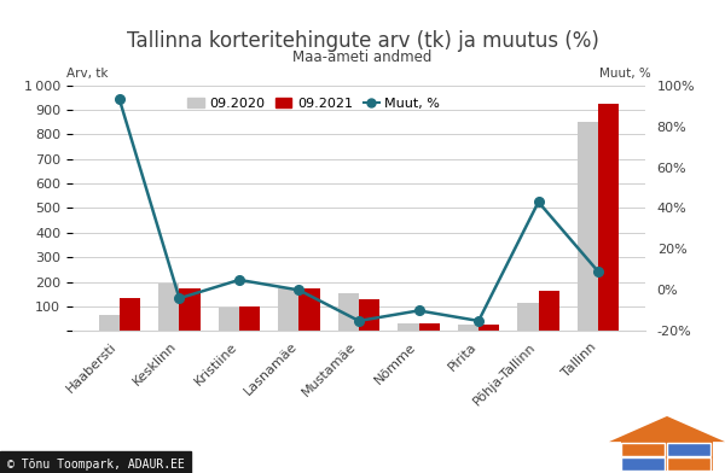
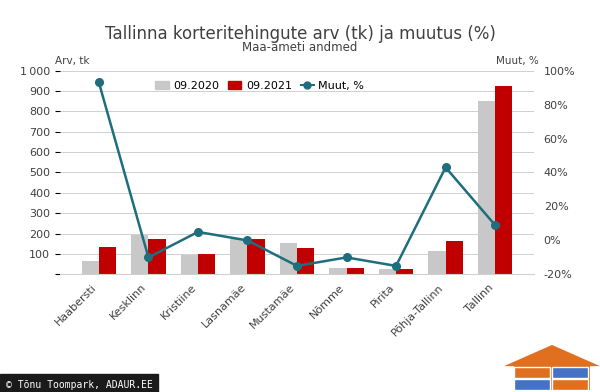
Muut, %/Kesklinn: -4% -> -10%
